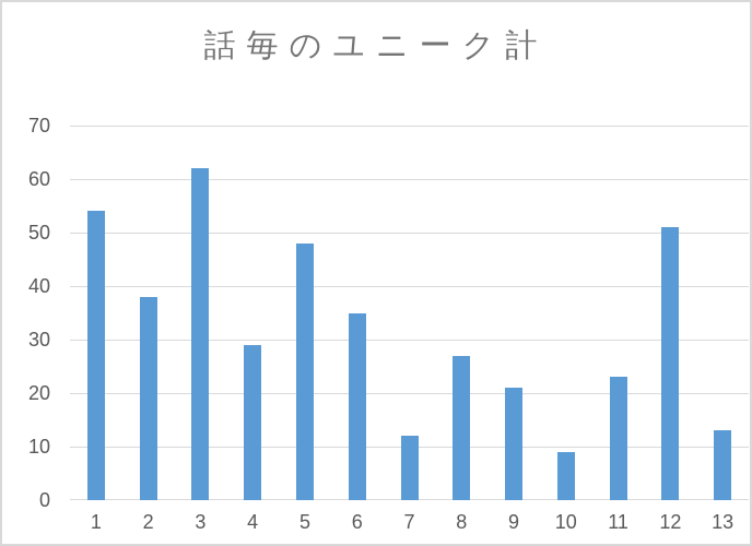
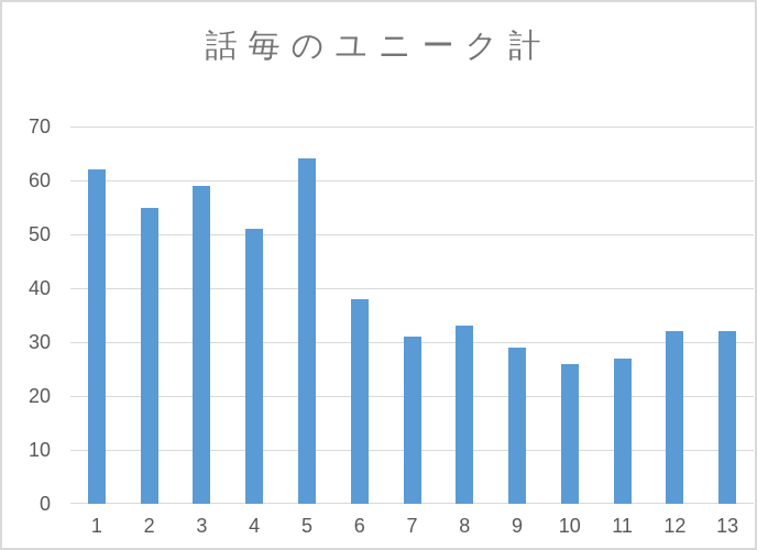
1: 54 -> 62
2: 38 -> 55
3: 62 -> 59
4: 29 -> 51
5: 48 -> 64
6: 35 -> 38
7: 12 -> 31
8: 27 -> 33
9: 21 -> 29
10: 9 -> 26
11: 23 -> 27
12: 51 -> 32
13: 13 -> 32
